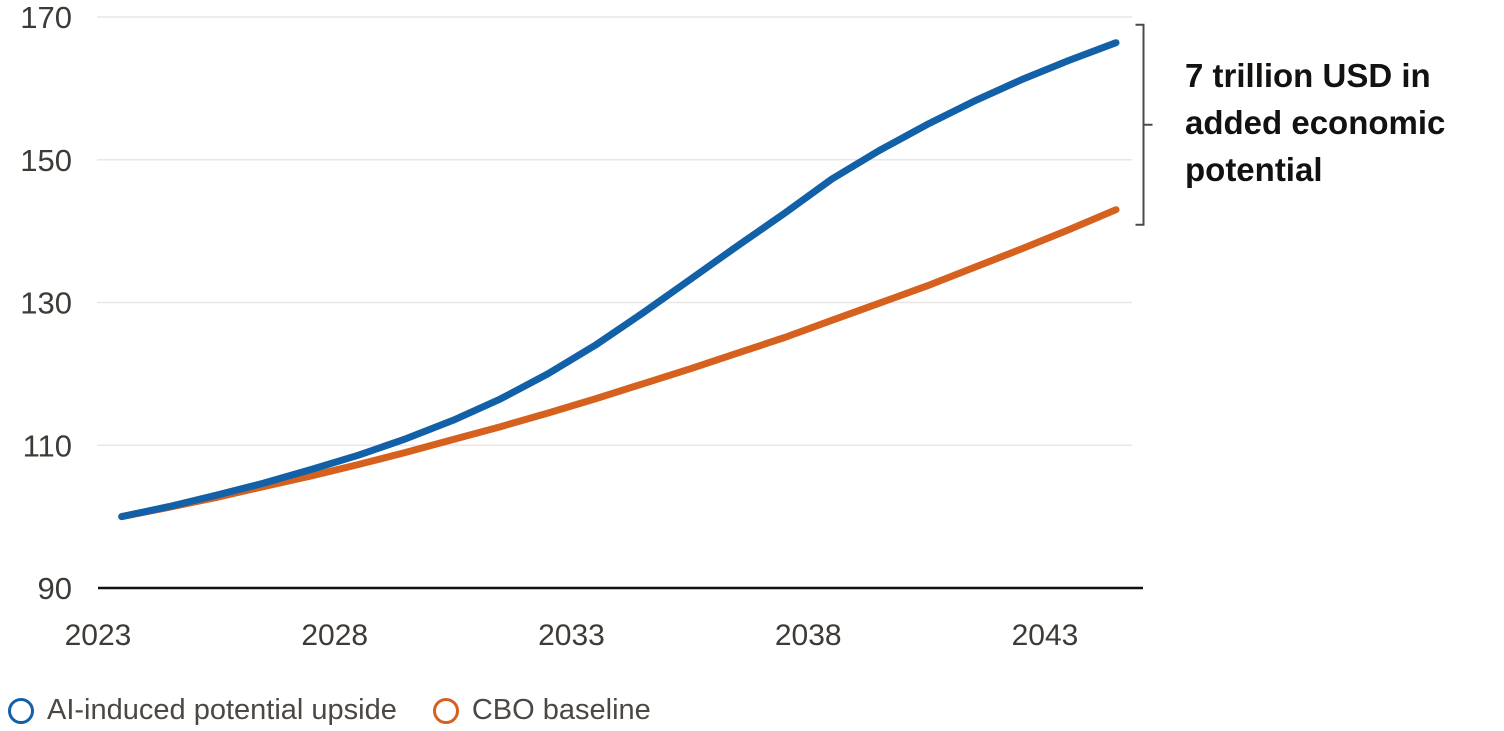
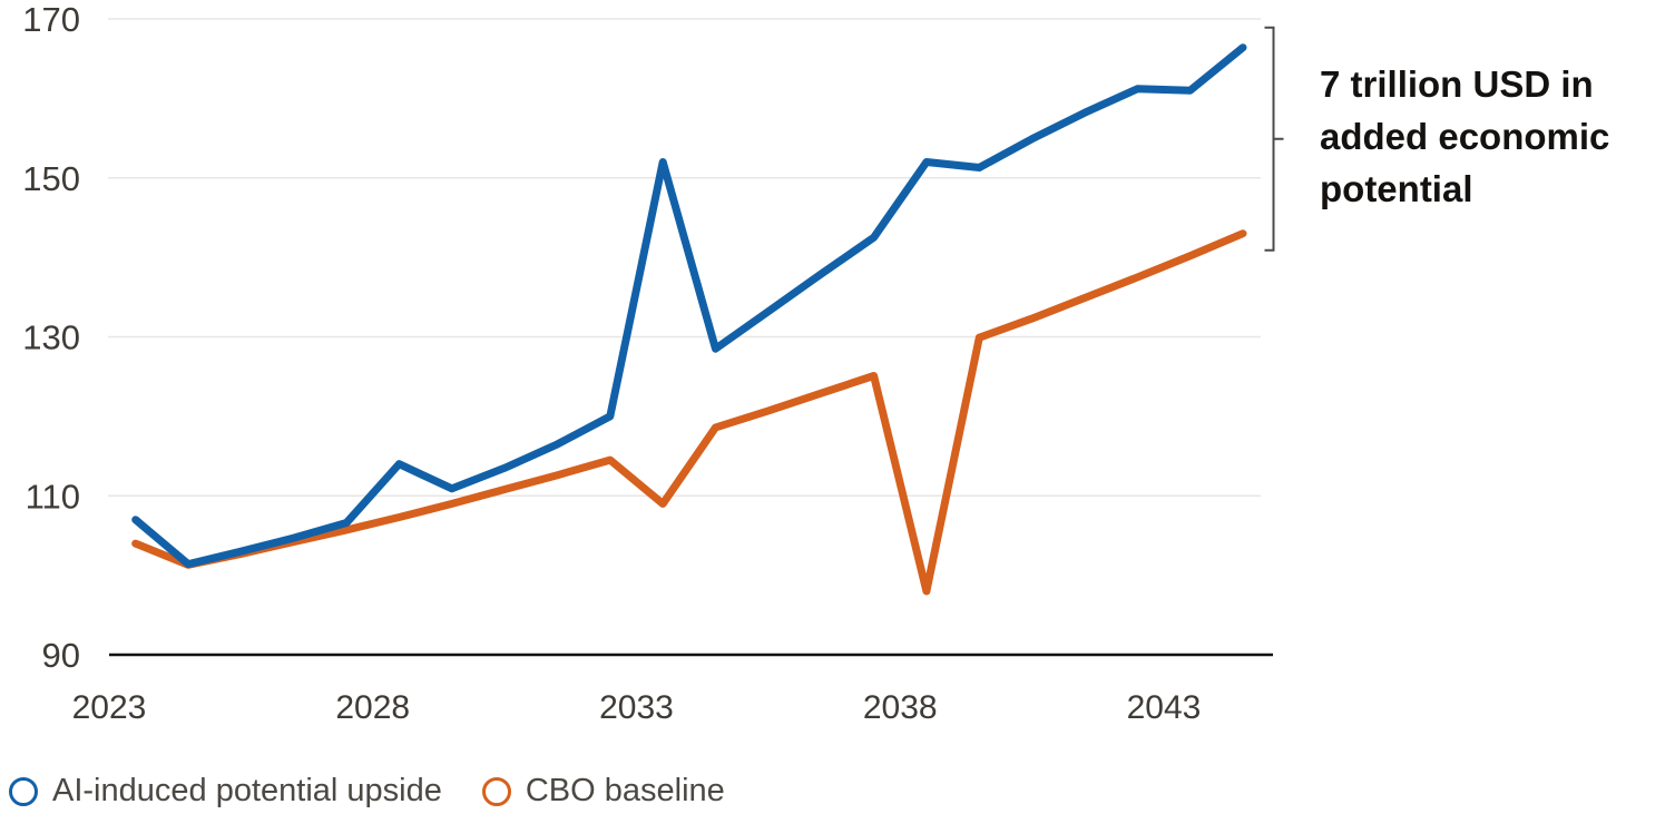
AI-induced potential upside/2023: 100 -> 107
CBO baseline/2023: 100 -> 104
AI-induced potential upside/2028: 109 -> 114
AI-induced potential upside/2033: 124 -> 152
CBO baseline/2033: 116 -> 109
AI-induced potential upside/2038: 147 -> 152
CBO baseline/2038: 128 -> 98
AI-induced potential upside/2043: 164 -> 161
